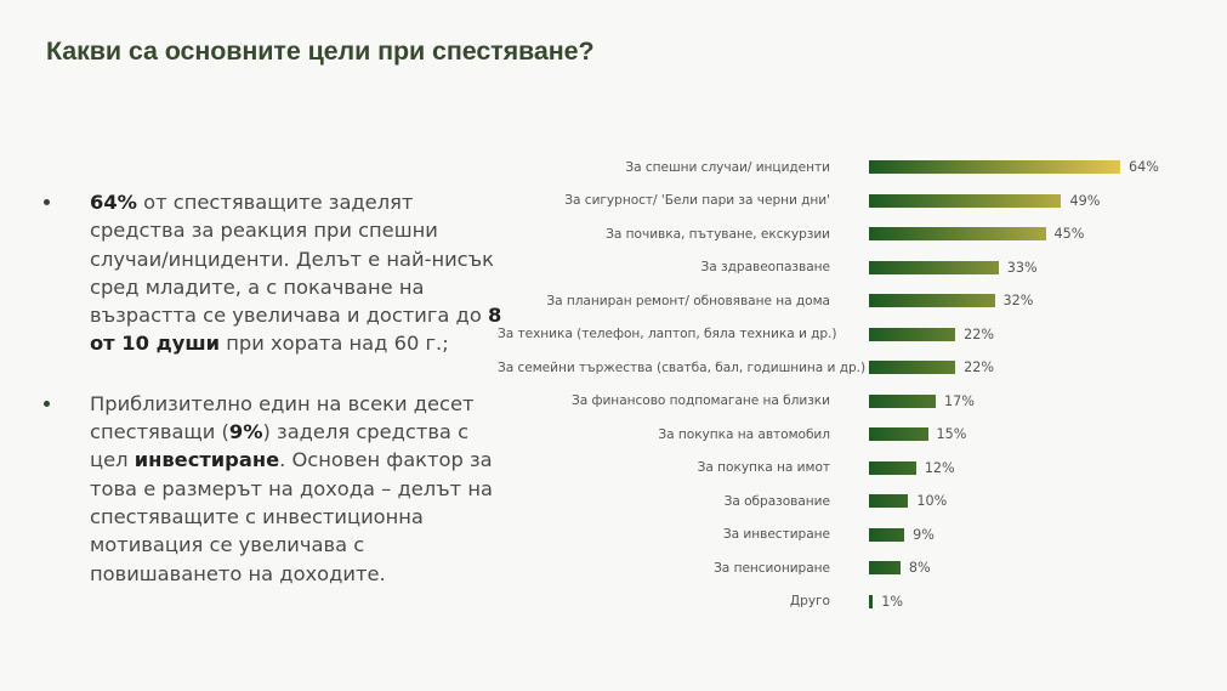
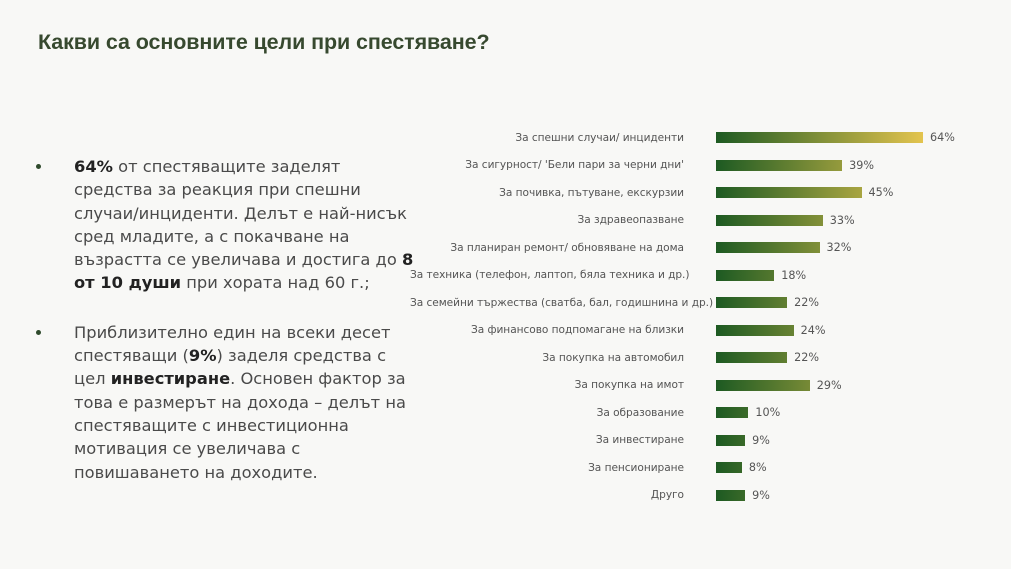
За сигурност/ 'Бели пари за черни дни': 49% -> 39%
За техника (телефон, лаптоп, бяла техника и др.): 22% -> 18%
За финансово подпомагане на близки: 17% -> 24%
За покупка на автомобил: 15% -> 22%
За покупка на имот: 12% -> 29%
Друго: 1% -> 9%
